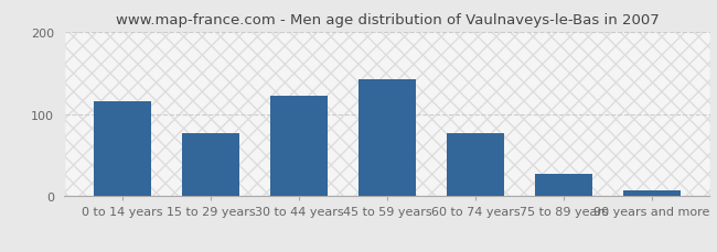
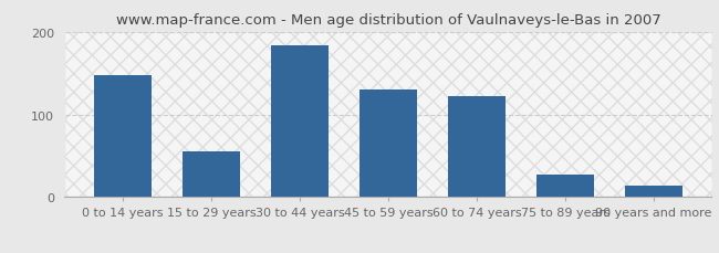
0 to 14 years: 115 -> 148
15 to 29 years: 77 -> 56
30 to 44 years: 122 -> 184
45 to 59 years: 143 -> 130
60 to 74 years: 77 -> 122
90 years and more: 7 -> 14
